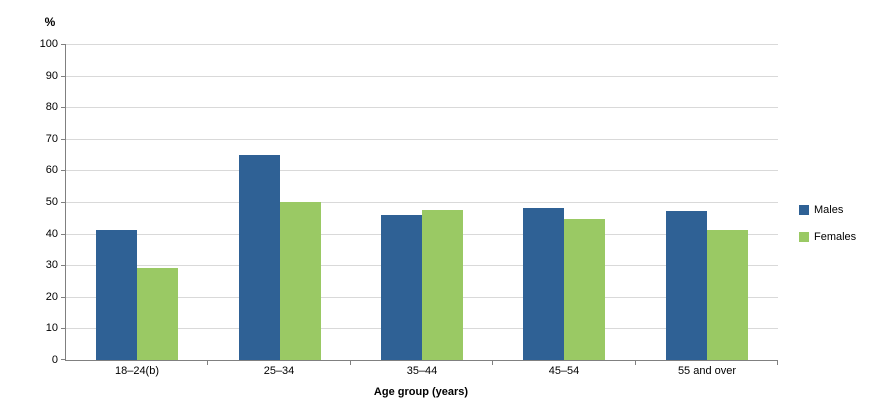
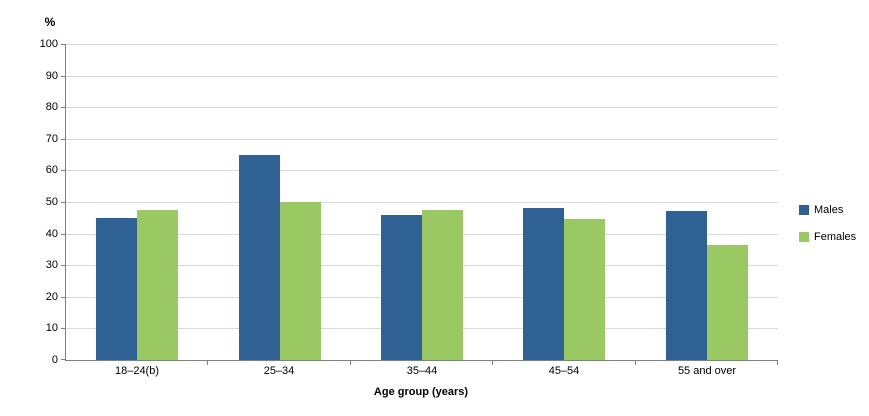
Males/18–24(b): 41 -> 45
Females/18–24(b): 29 -> 48
Females/55 and over: 41 -> 36
